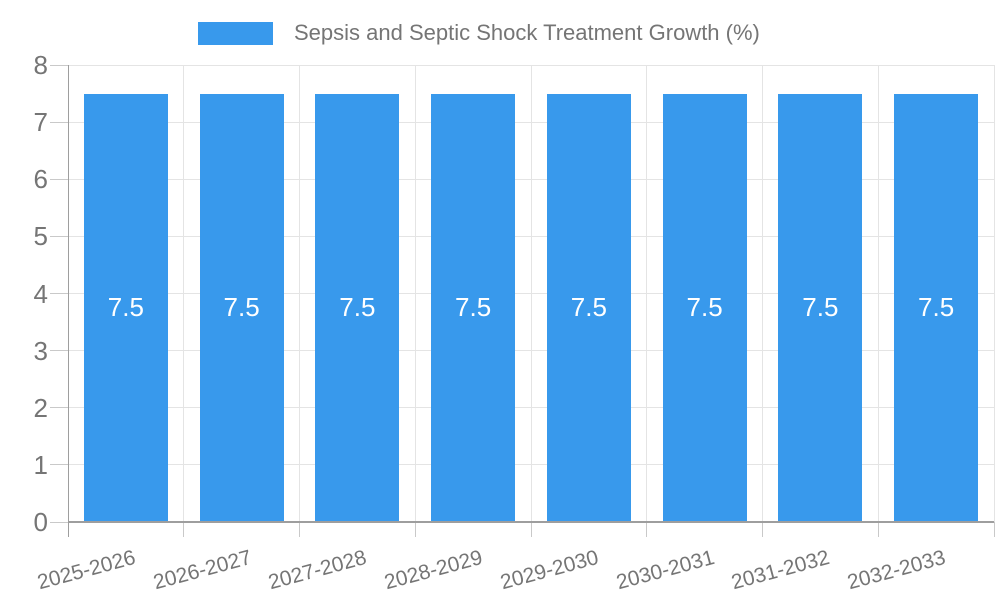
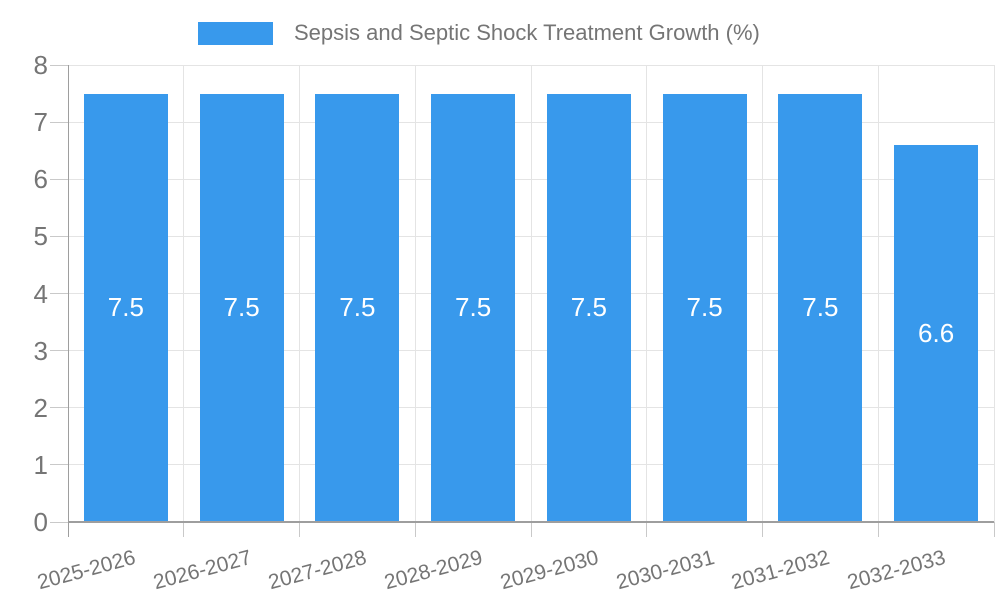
2032-2033: 7.5 -> 6.6
